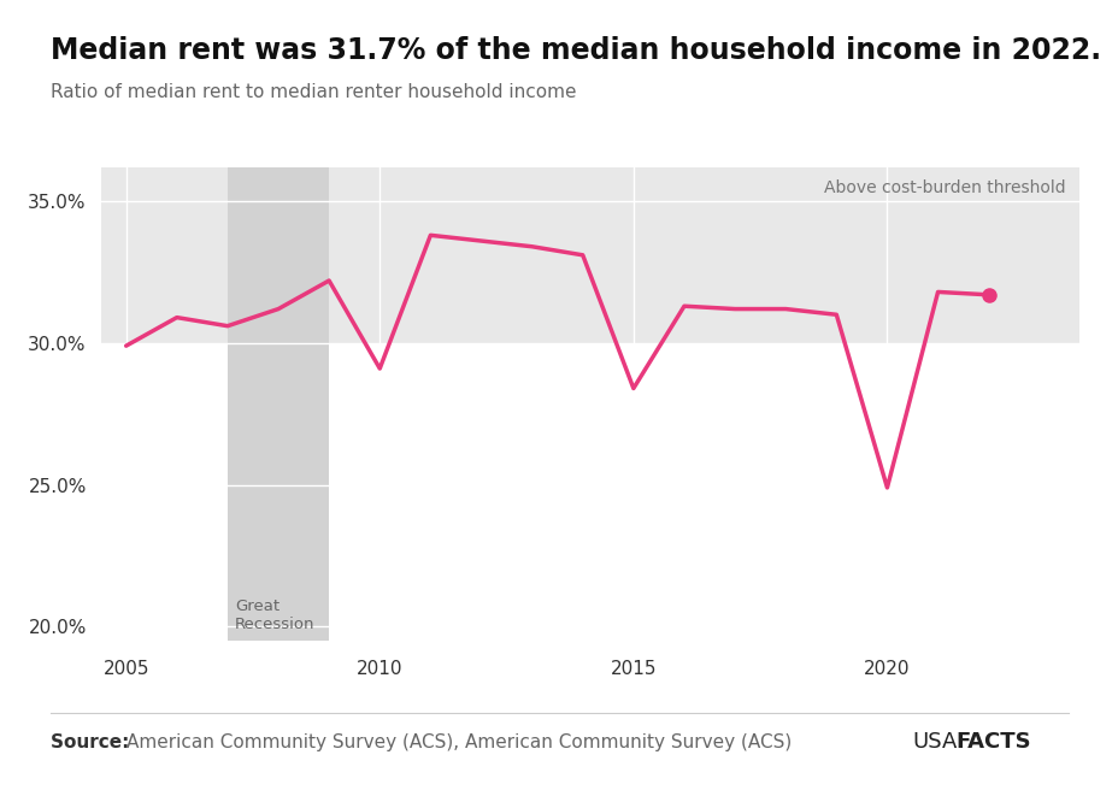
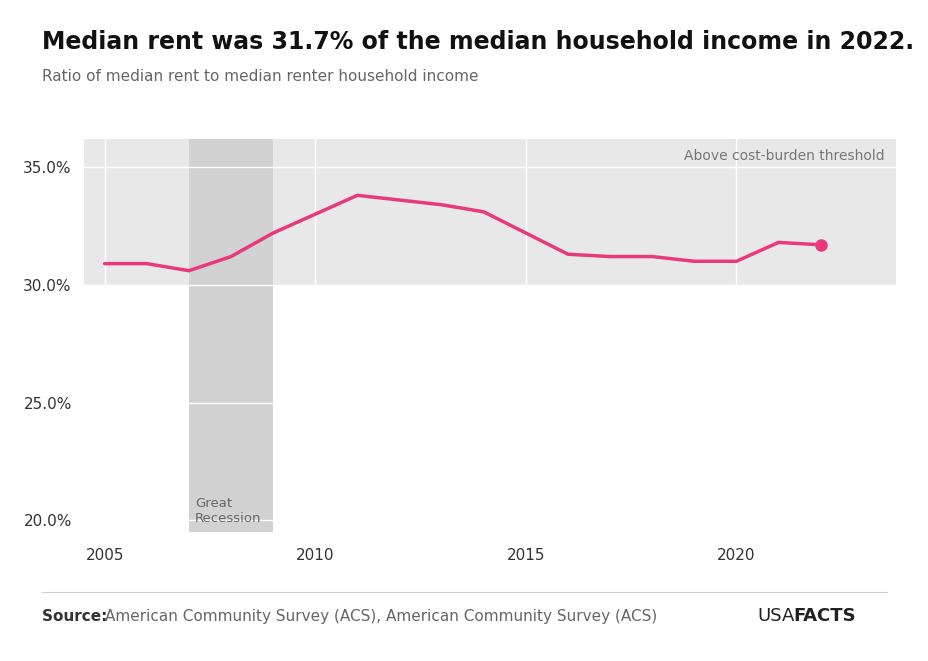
2005: 29.9% -> 30.9%
2010: 29.1% -> 33.0%
2015: 28.4% -> 32.2%
2020: 24.9% -> 31.0%
